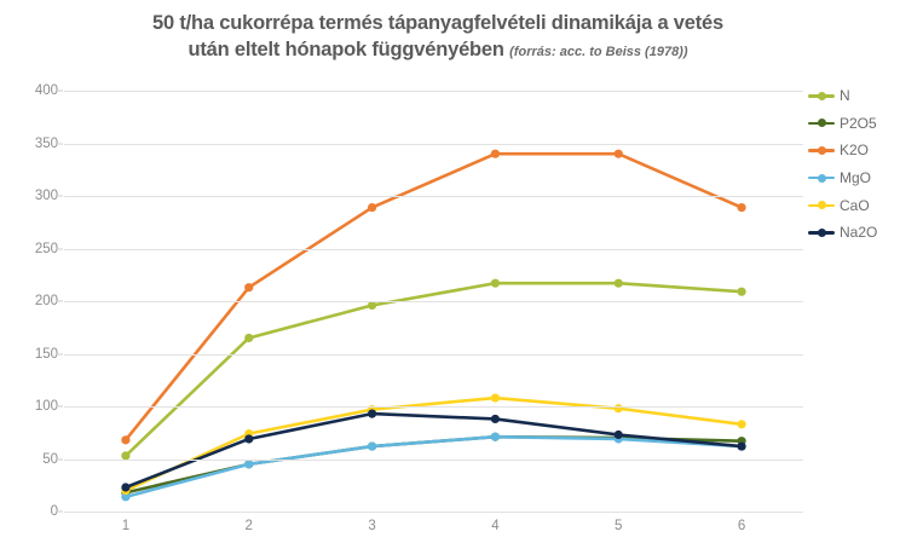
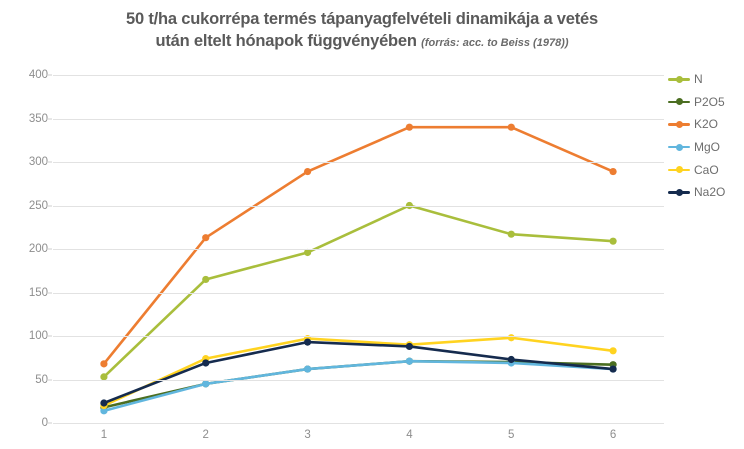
N/4: 220 -> 250
CaO/4: 110 -> 90
